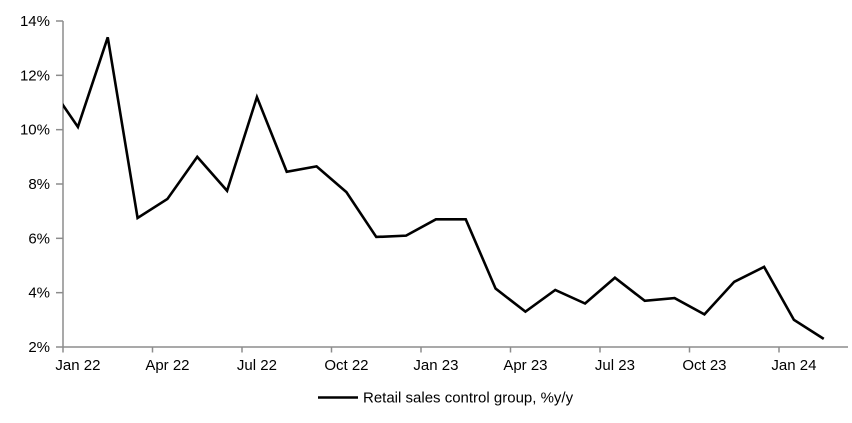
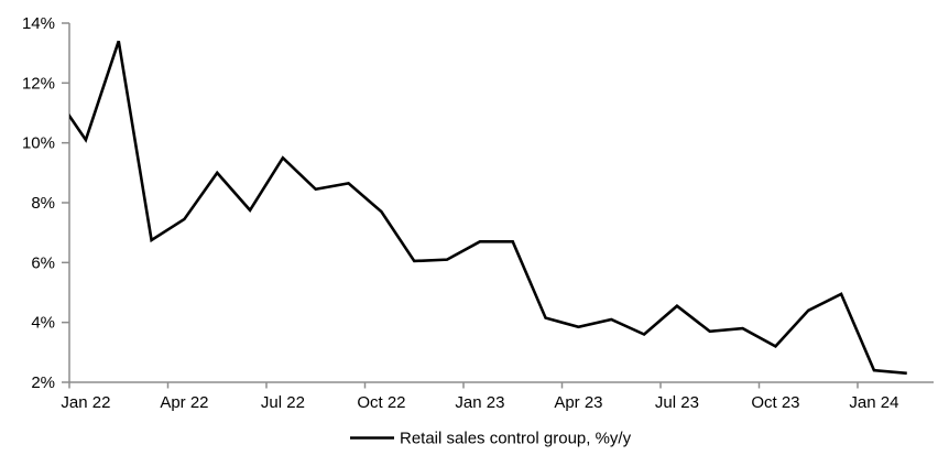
Jul 22: 11.2% -> 9.5%
Apr 23: 3.3% -> 3.9%
Jan 24: 3.0% -> 2.4%
